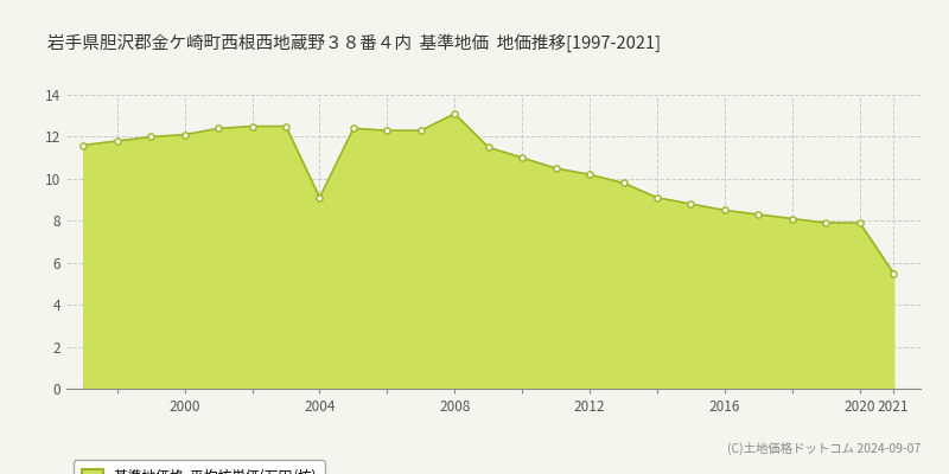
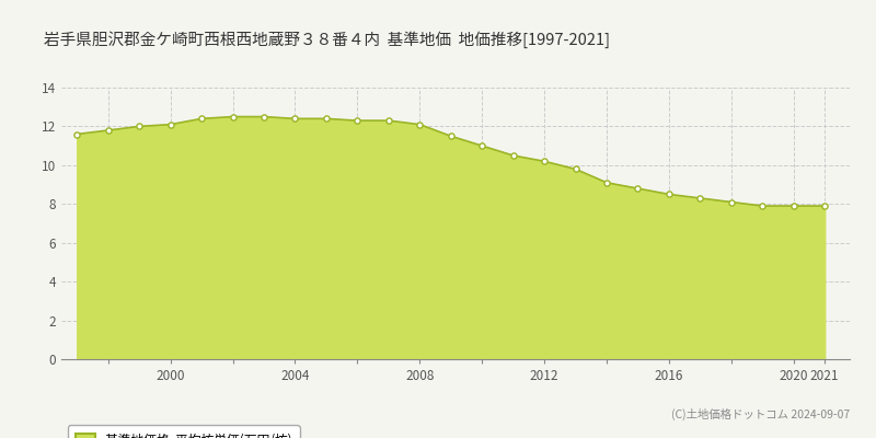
2004: 9.1 -> 12.4
2008: 13.1 -> 12.1
2021: 5.5 -> 7.9
